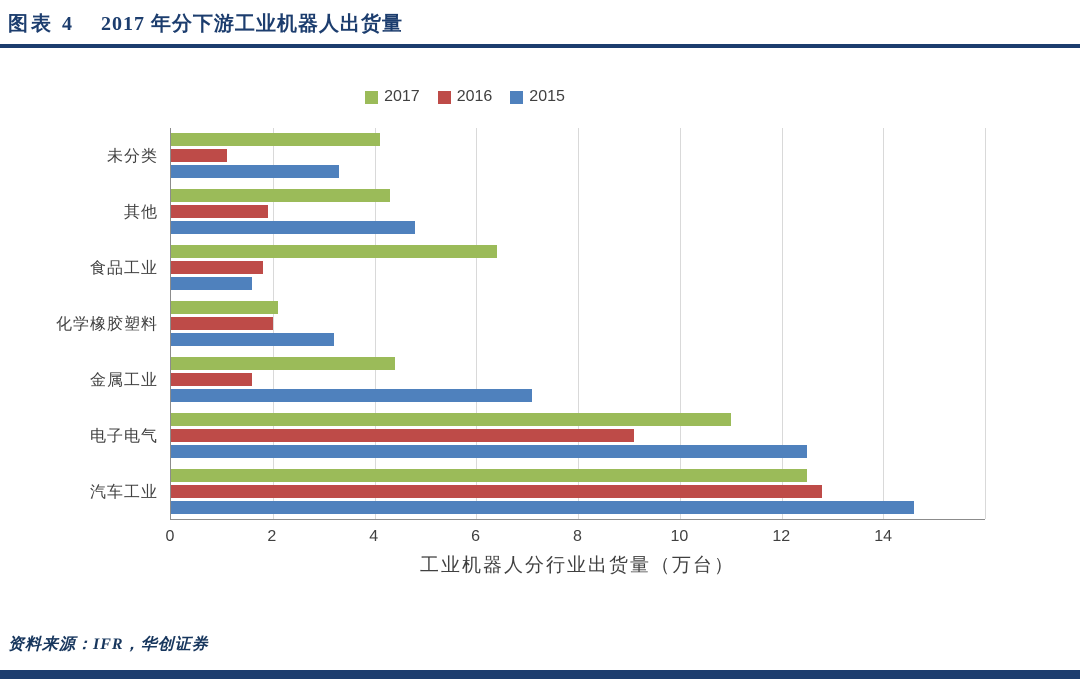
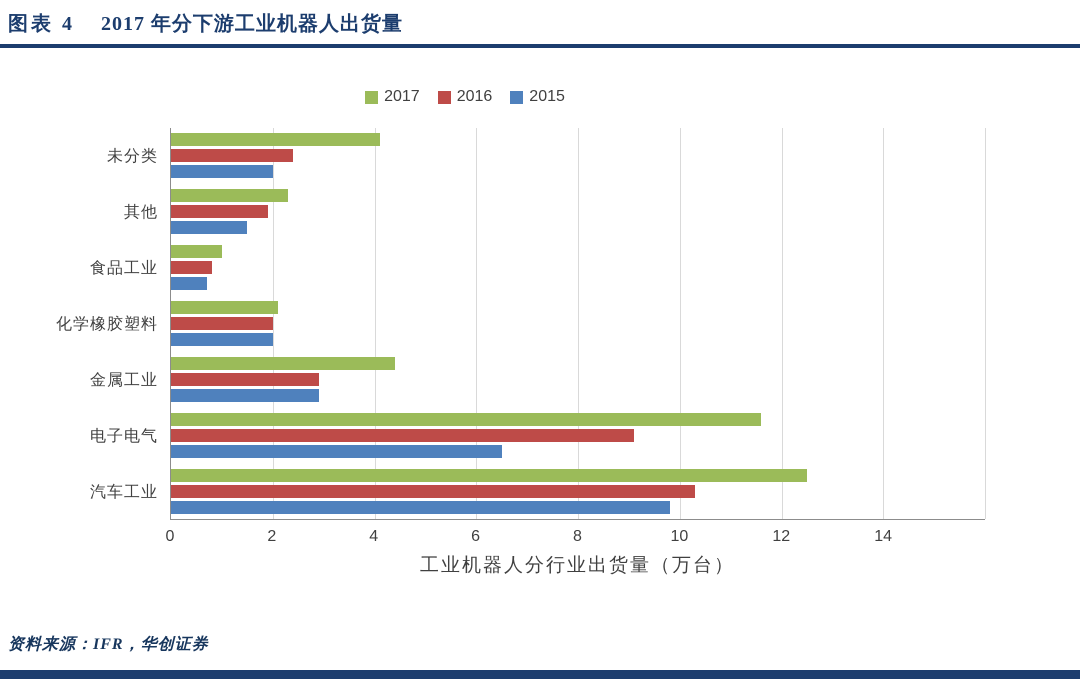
2016/未分类: 1.1 -> 2.4
2015/未分类: 3.3 -> 2.0
2017/其他: 4.3 -> 2.3
2015/其他: 4.8 -> 1.5
2017/食品工业: 6.4 -> 1.0
2016/食品工业: 1.8 -> 0.8
2015/食品工业: 1.6 -> 0.7
2015/化学橡胶塑料: 3.2 -> 2.0
2016/金属工业: 1.6 -> 2.9
2015/金属工业: 7.1 -> 2.9
2017/电子电气: 11.0 -> 11.6
2015/电子电气: 12.5 -> 6.5
2016/汽车工业: 12.8 -> 10.3
2015/汽车工业: 14.6 -> 9.8
